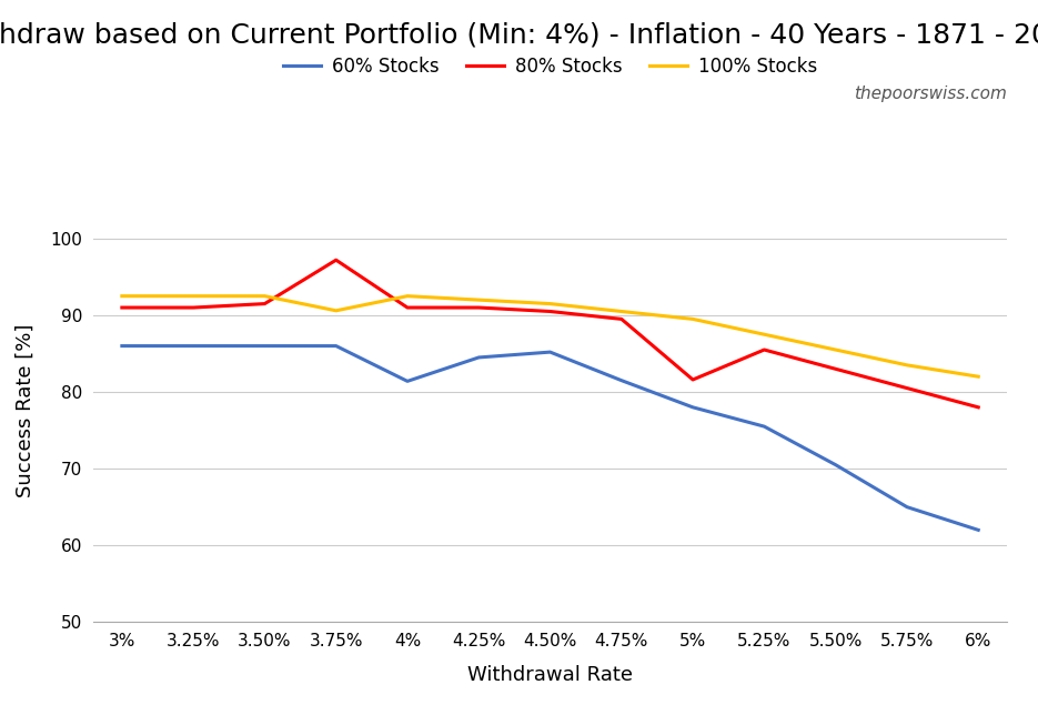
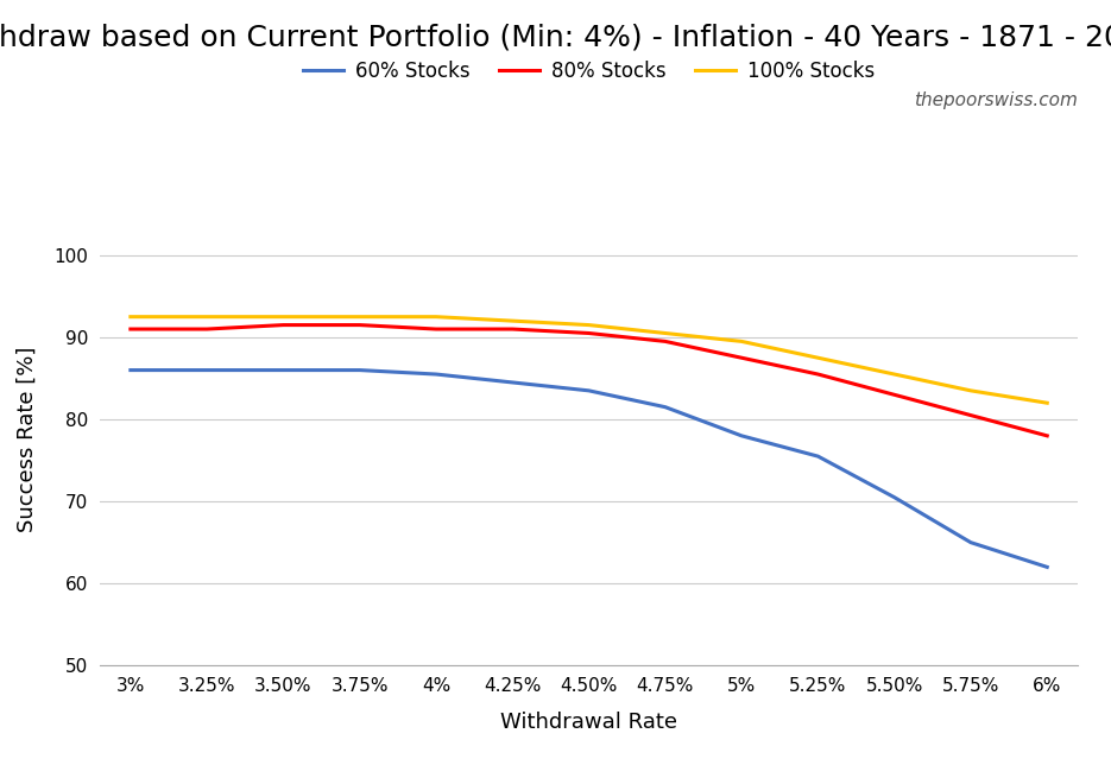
80% Stocks/3.75%: 97.2 -> 91.5
100% Stocks/3.75%: 90.6 -> 92.5
60% Stocks/4%: 81.4 -> 85.5
60% Stocks/4.50%: 85.2 -> 83.5
80% Stocks/5%: 81.6 -> 87.5
